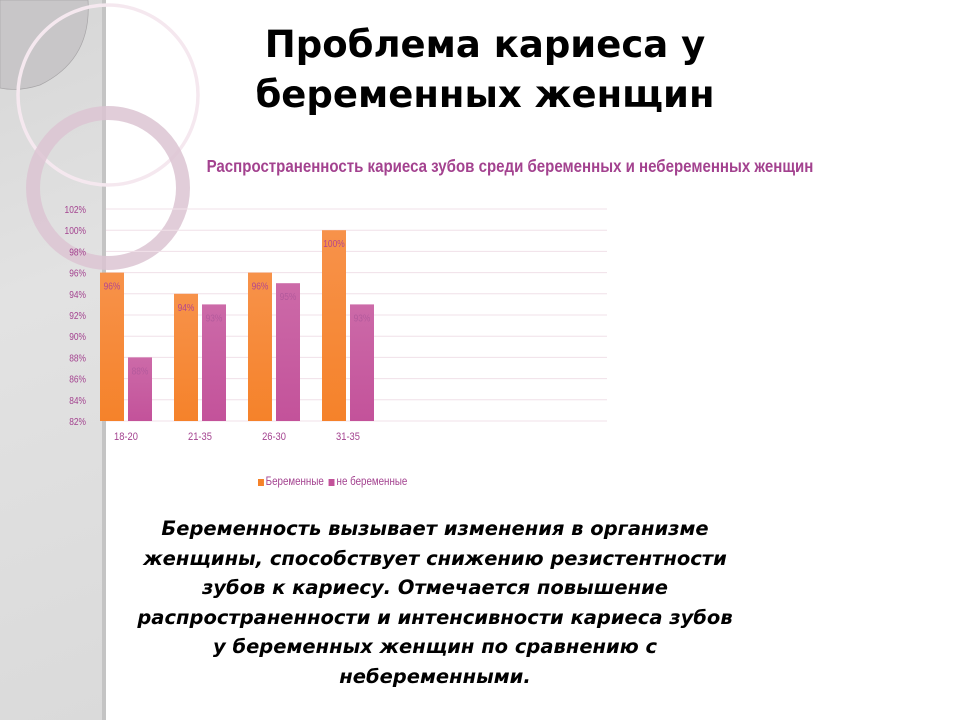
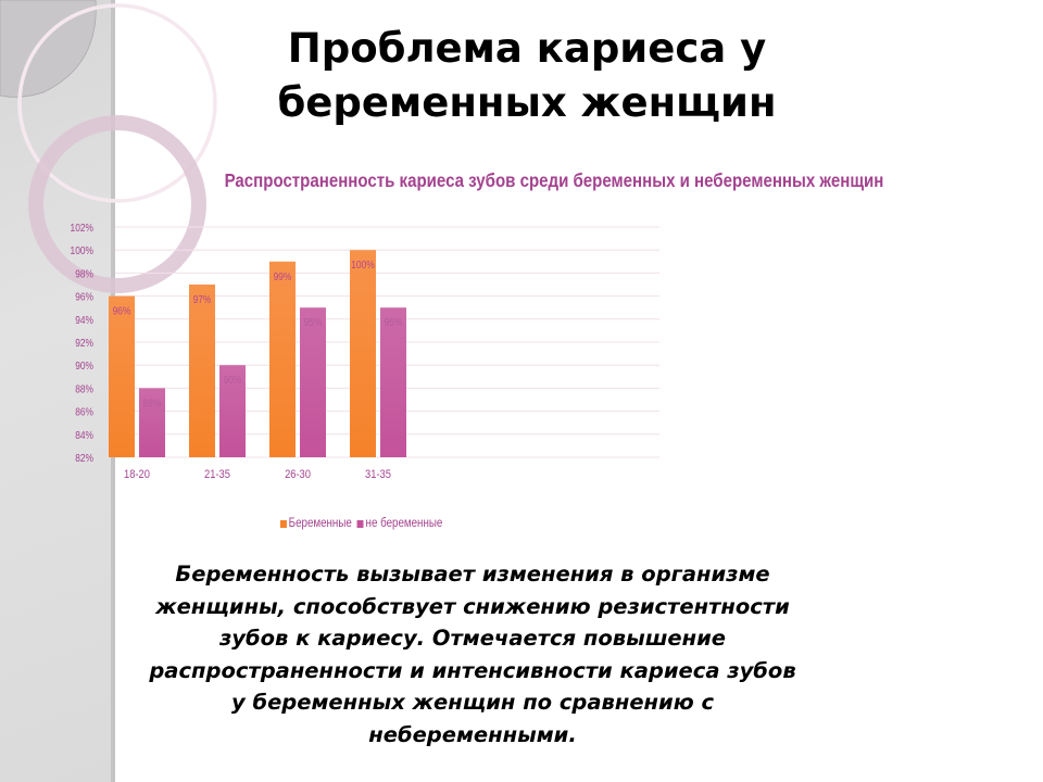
Беременные/21-35: 94% -> 97%
не беременные/21-35: 93% -> 90%
Беременные/26-30: 96% -> 99%
не беременные/31-35: 93% -> 95%
